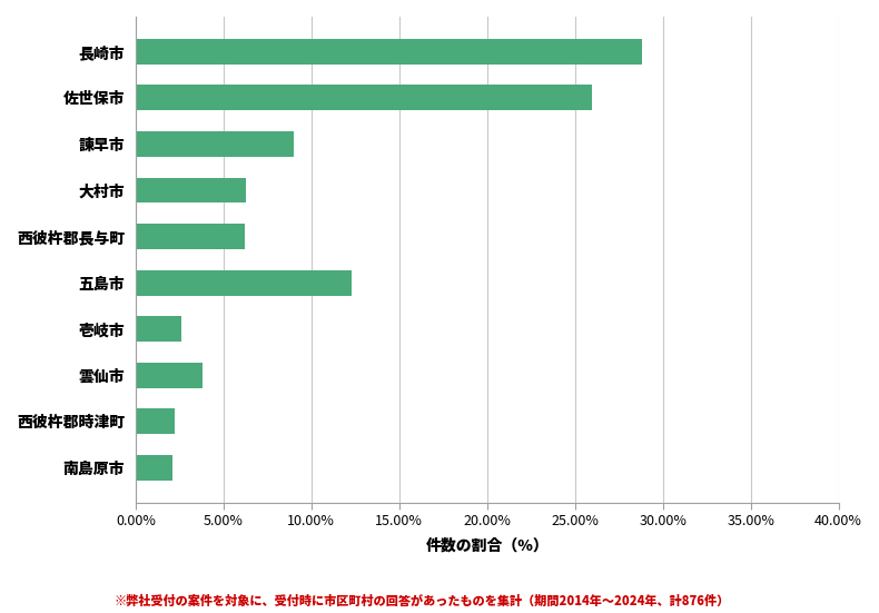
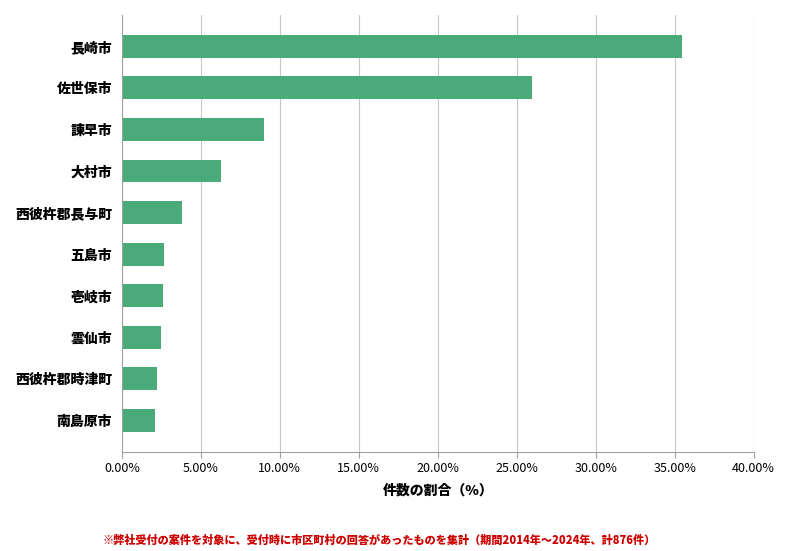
長崎市: 28.8% -> 35.5%
西彼杵郡長与町: 6.2% -> 3.8%
五島市: 12.3% -> 2.7%
雲仙市: 3.8% -> 2.5%
